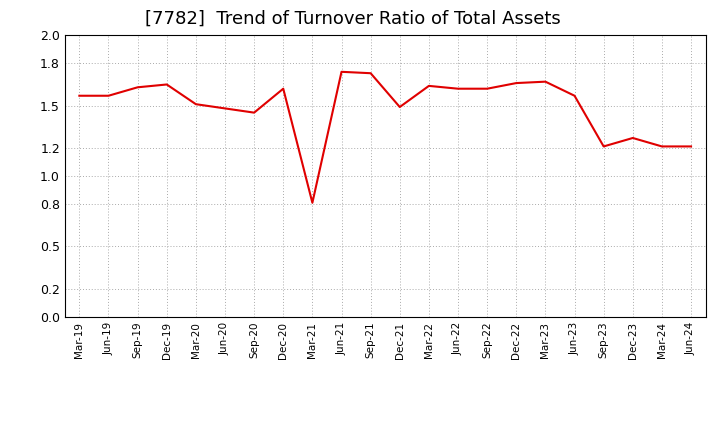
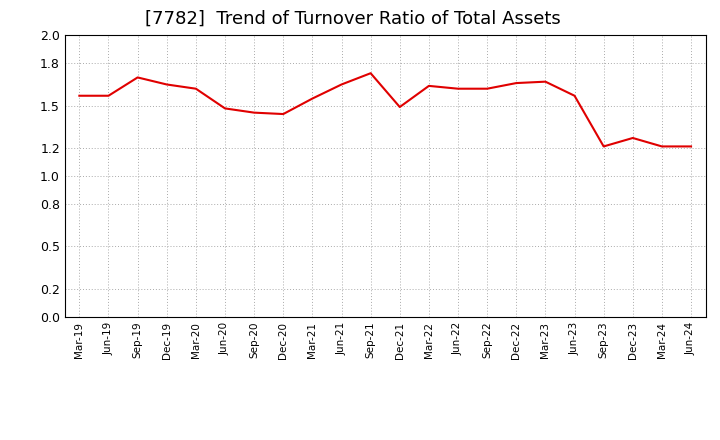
Sep-19: 1.63 -> 1.70
Mar-20: 1.51 -> 1.62
Dec-20: 1.62 -> 1.44
Mar-21: 0.81 -> 1.55
Jun-21: 1.74 -> 1.65
